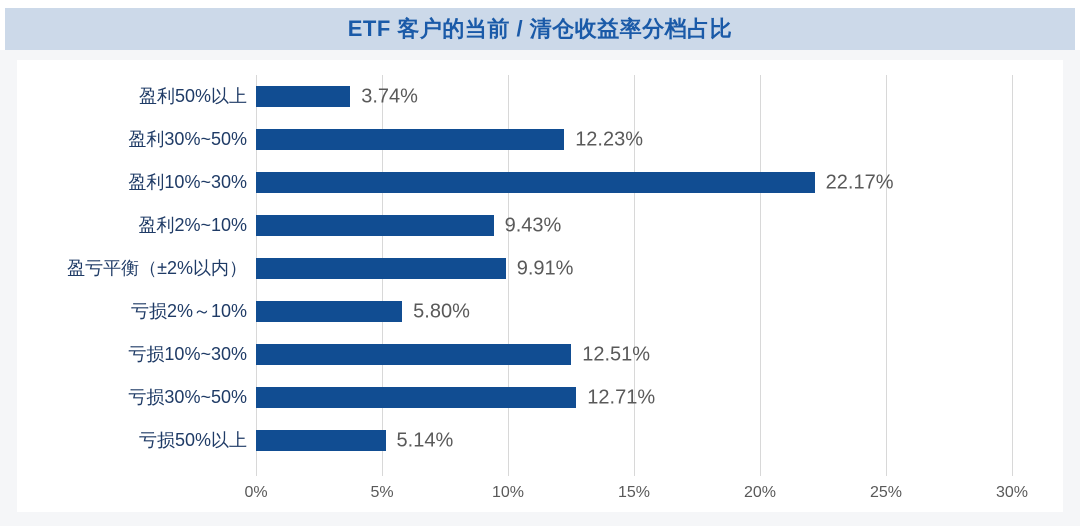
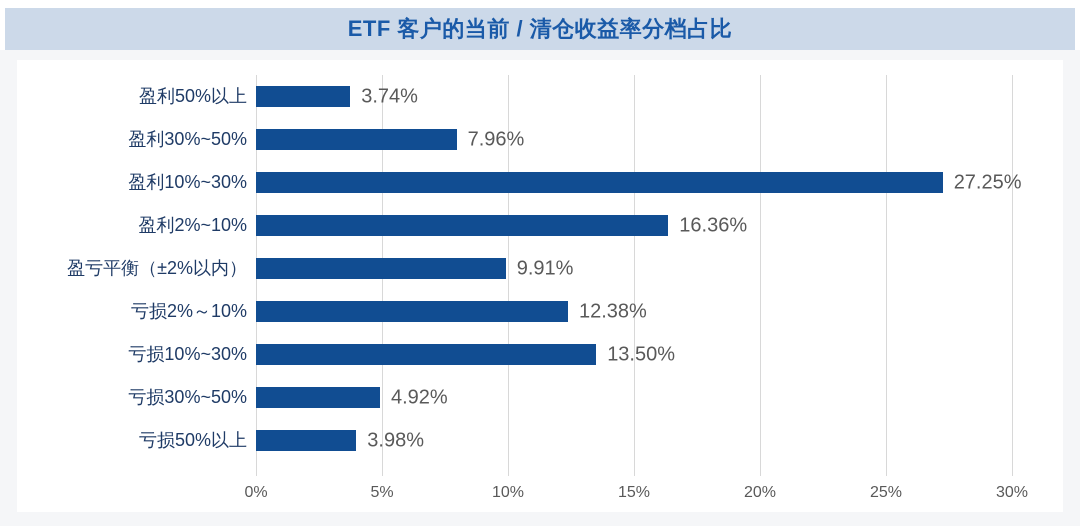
盈利30%~50%: 12.23% -> 7.96%
盈利10%~30%: 22.17% -> 27.25%
盈利2%~10%: 9.43% -> 16.36%
亏损2%～10%: 5.80% -> 12.38%
亏损10%~30%: 12.51% -> 13.50%
亏损30%~50%: 12.71% -> 4.92%
亏损50%以上: 5.14% -> 3.98%
